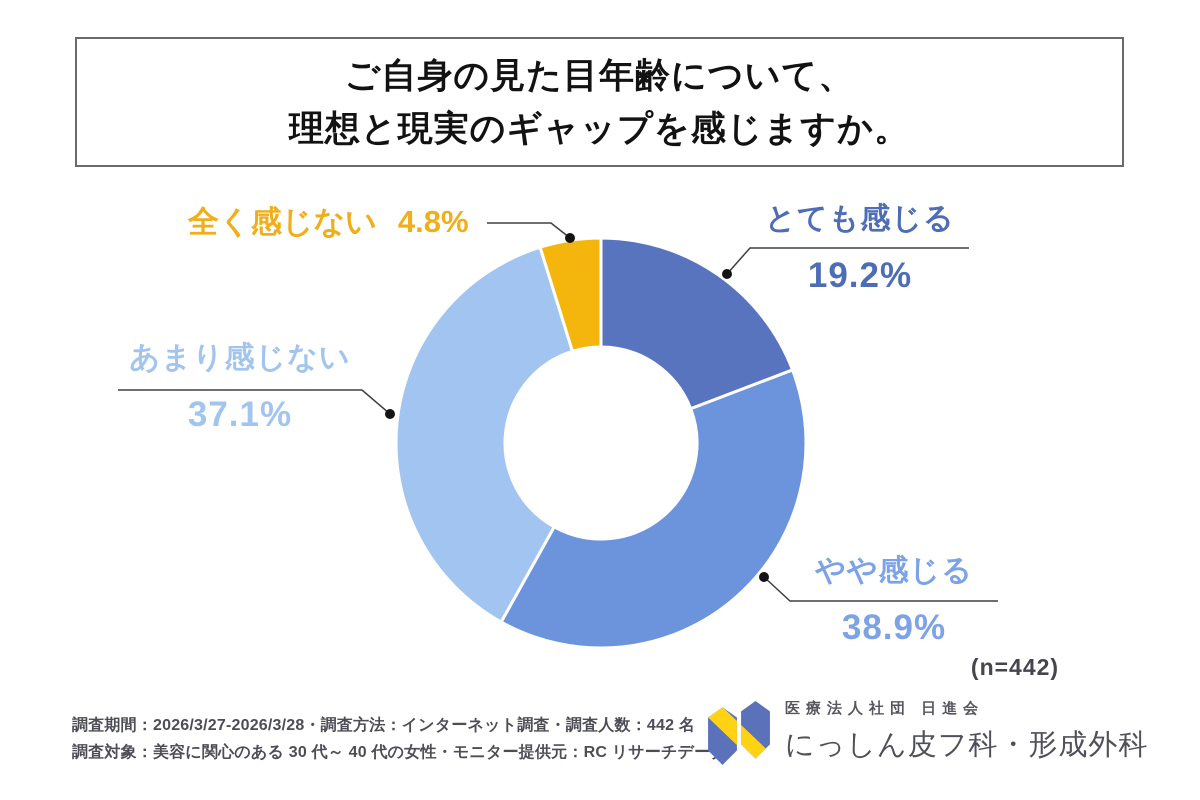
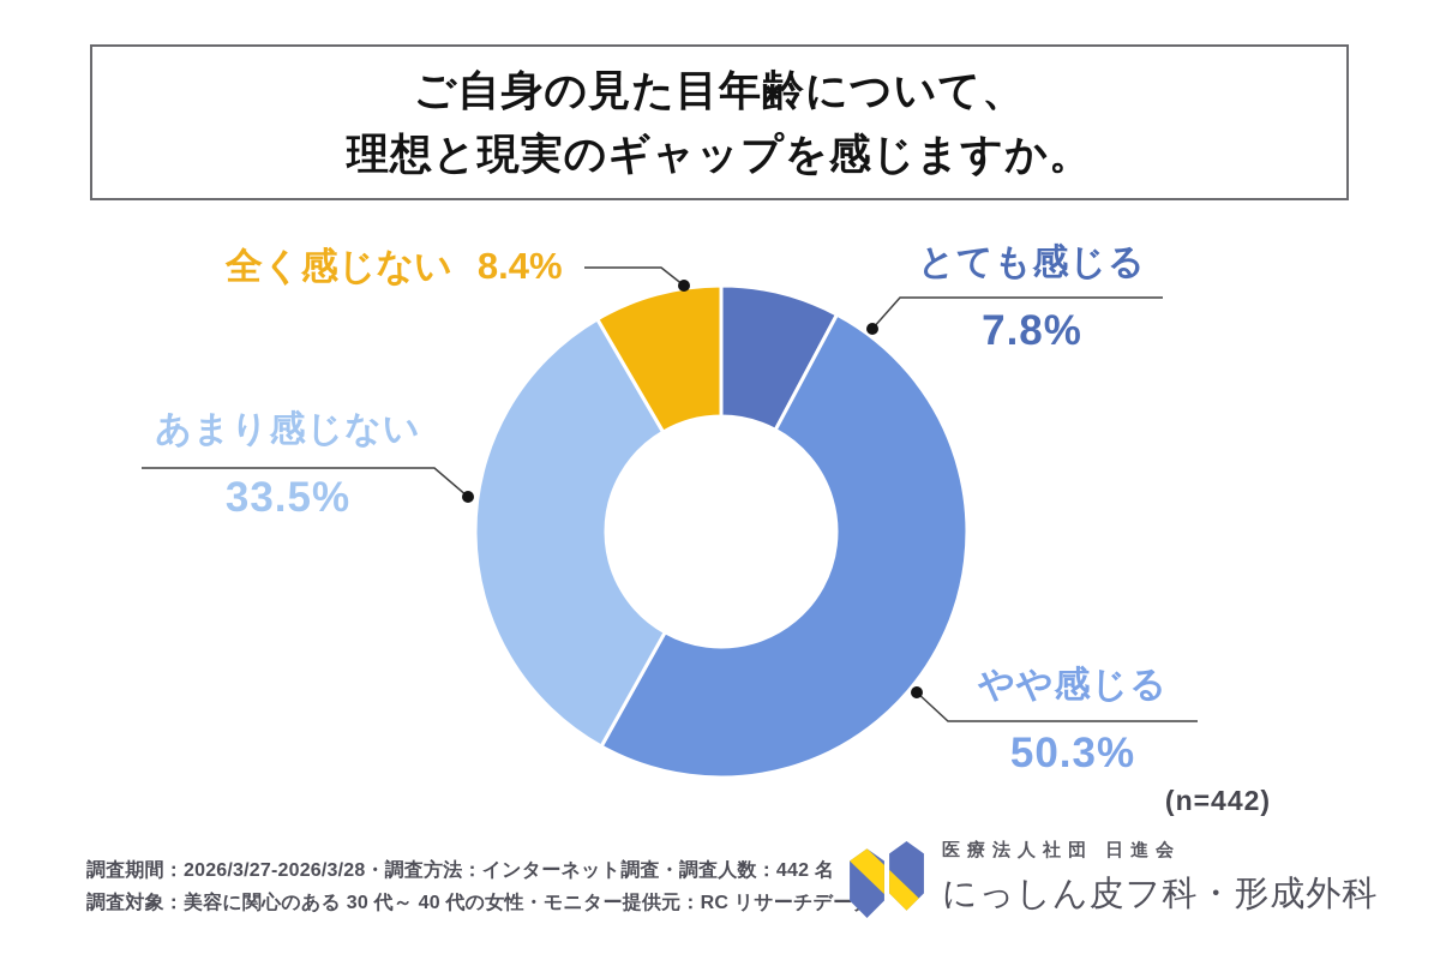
とても感じる: 19.2% -> 7.8%
やや感じる: 38.9% -> 50.3%
あまり感じない: 37.1% -> 33.5%
全く感じない: 4.8% -> 8.4%
